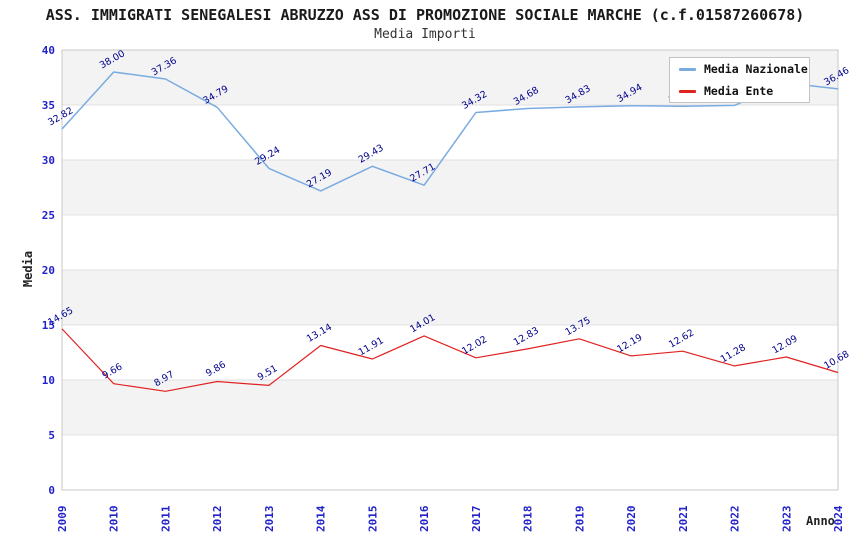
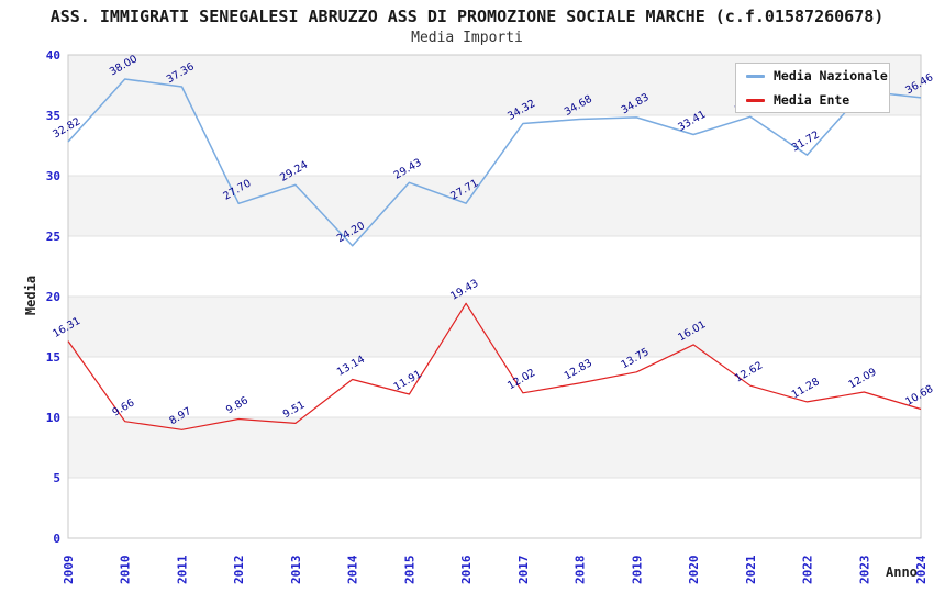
Media Ente/2009: 14.65 -> 16.31
Media Nazionale/2012: 34.79 -> 27.70
Media Nazionale/2014: 27.19 -> 24.20
Media Ente/2016: 14.01 -> 19.43
Media Nazionale/2020: 34.94 -> 33.41
Media Ente/2020: 12.19 -> 16.01
Media Nazionale/2022: 34.96 -> 31.72
